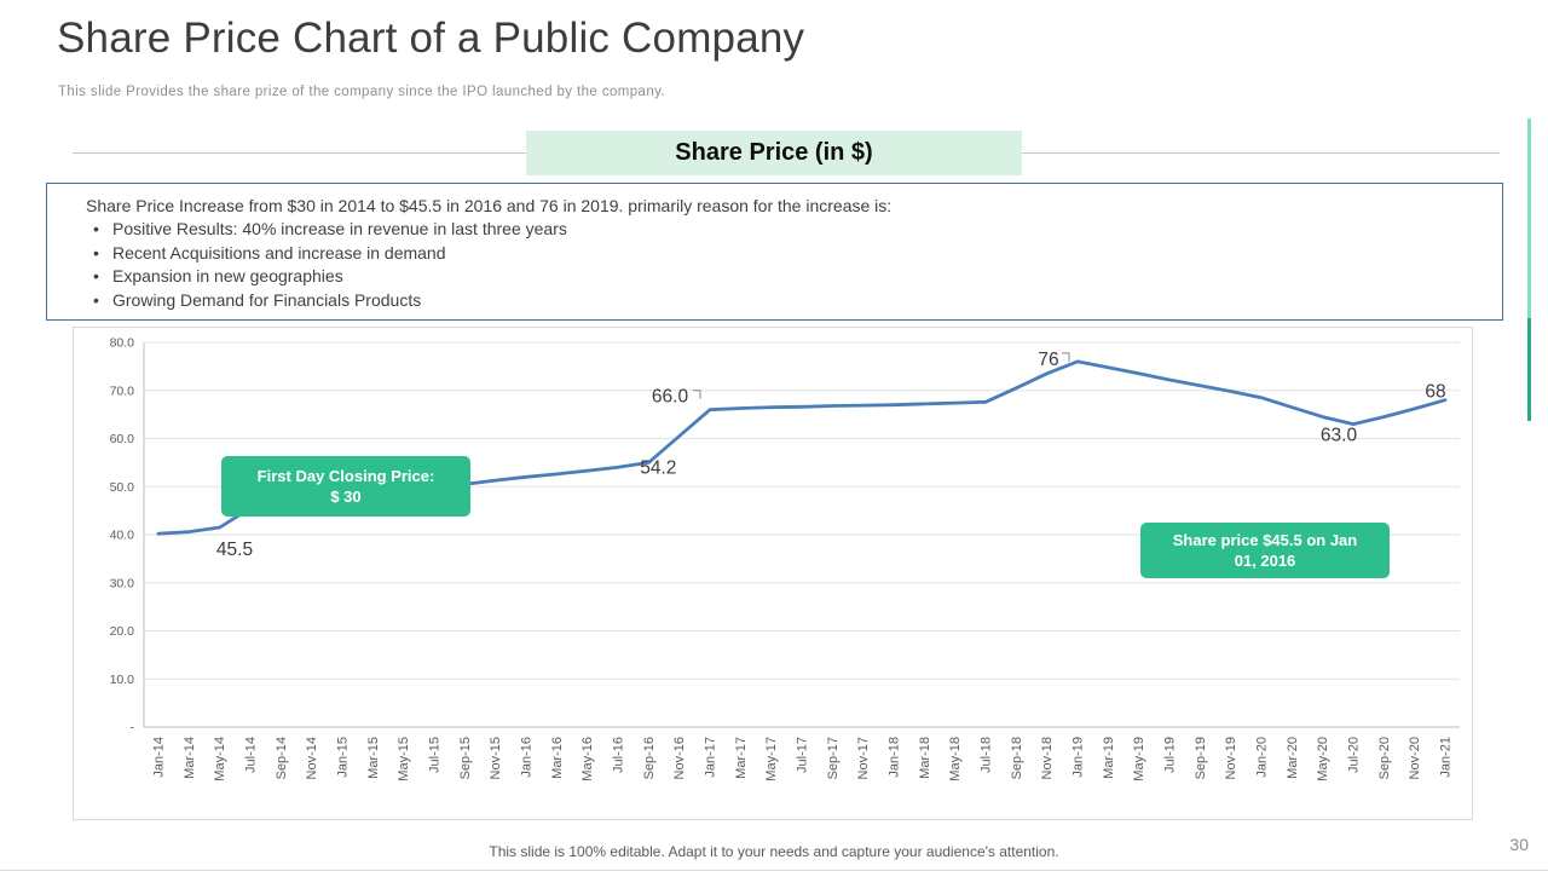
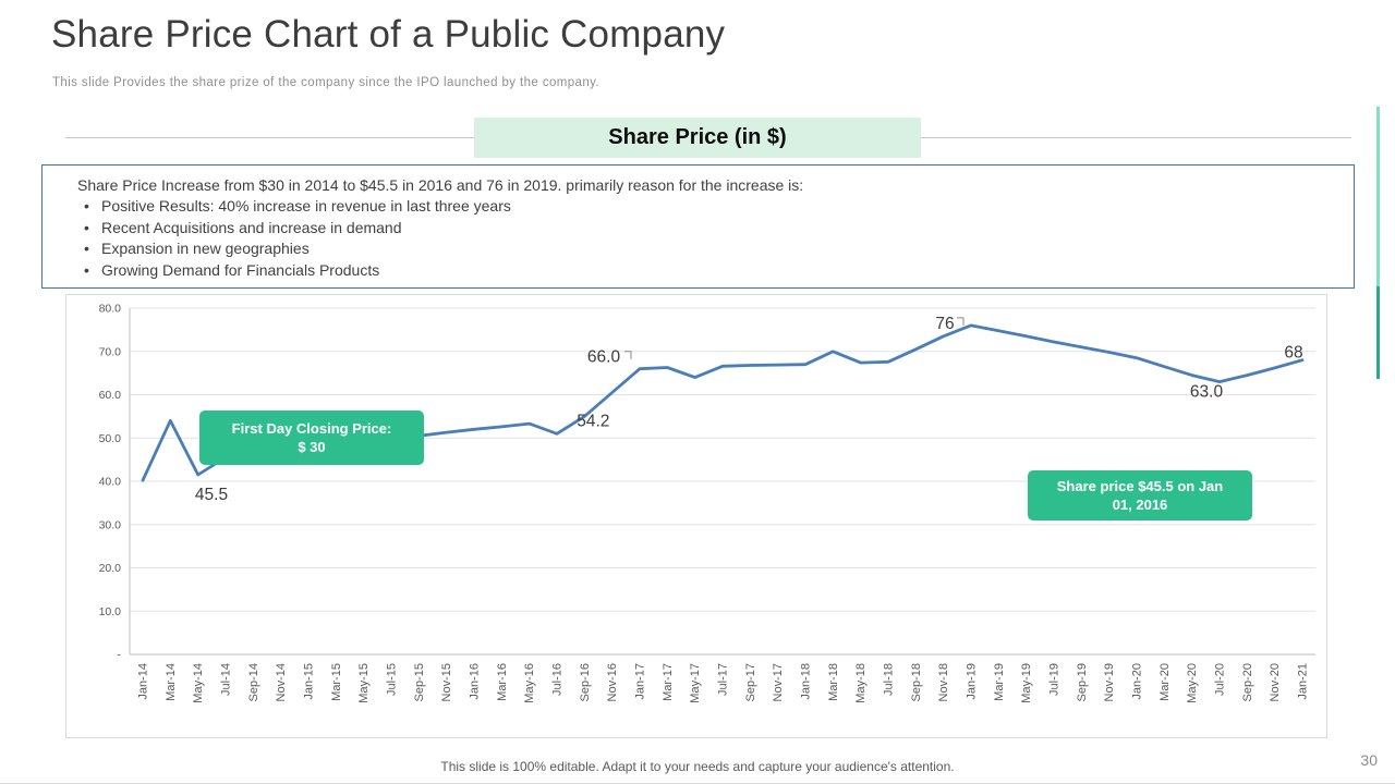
Mar-14: 41 -> 54
Jul-16: 54 -> 51
May-17: 66 -> 64
Mar-18: 67 -> 70
